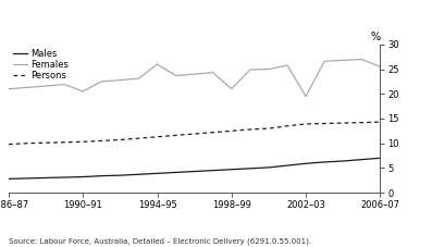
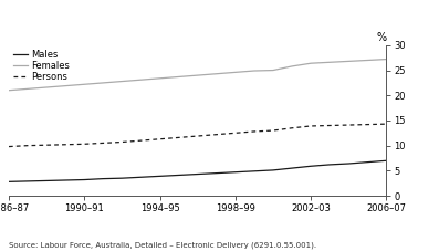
Females/1990–91: 20.5 -> 22.2
Females/1994–95: 26.0 -> 23.4
Females/1998–99: 21.0 -> 24.6
Females/2002–03: 19.5 -> 26.4
Females/2006–07: 25.5 -> 27.2
